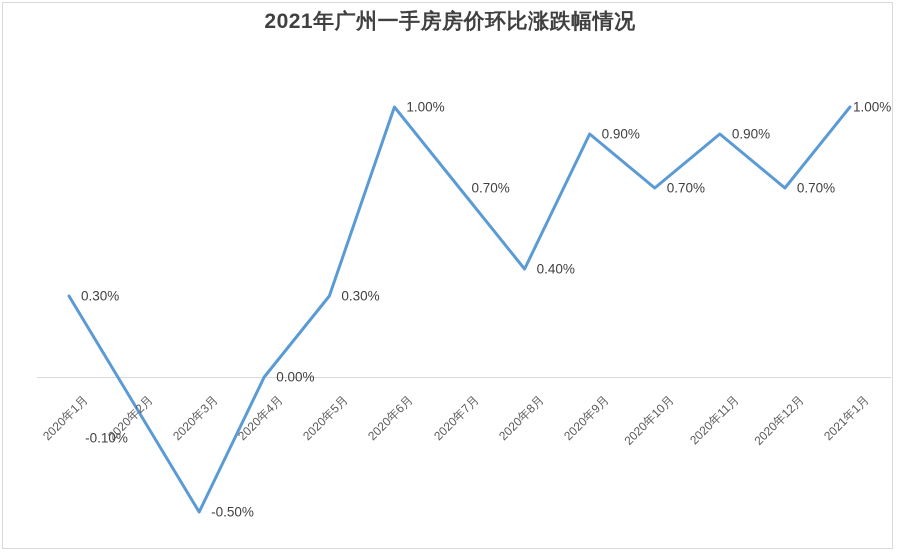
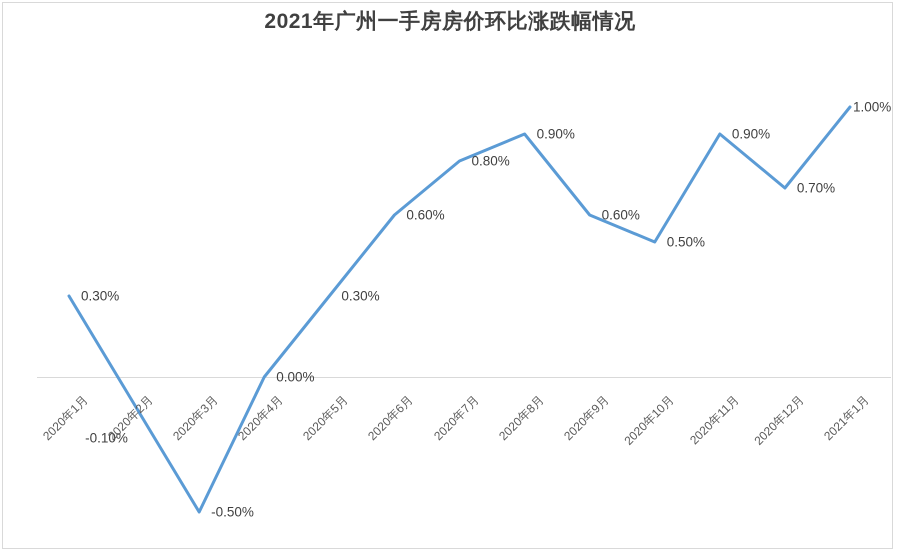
2020年6月: 1.00% -> 0.60%
2020年7月: 0.70% -> 0.80%
2020年8月: 0.40% -> 0.90%
2020年9月: 0.90% -> 0.60%
2020年10月: 0.70% -> 0.50%
